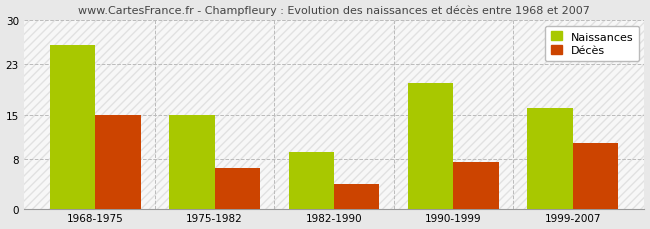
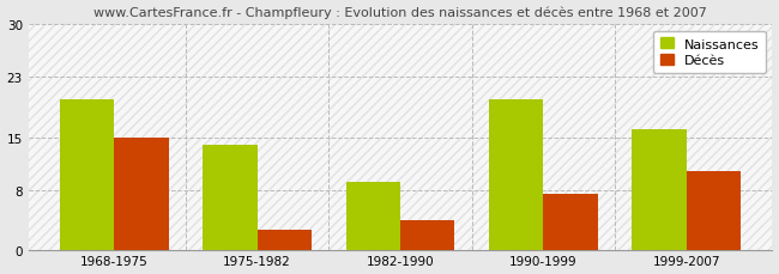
Naissances/1968-1975: 26 -> 20
Naissances/1975-1982: 15 -> 14
Décès/1975-1982: 6.5 -> 2.8
